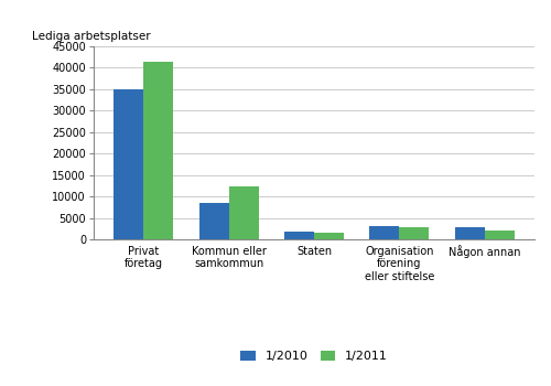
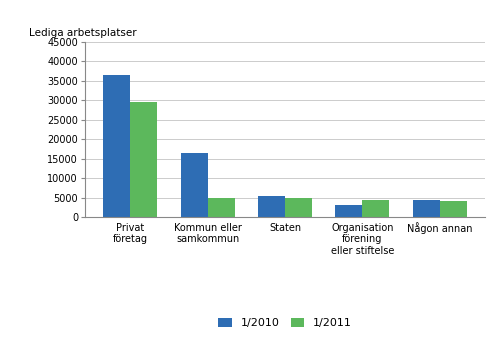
1/2010/Privat företag: 35000 -> 36500
1/2011/Privat företag: 41500 -> 29500
1/2010/Kommun eller samkommun: 8500 -> 16500
1/2011/Kommun eller samkommun: 12300 -> 5000
1/2010/Staten: 1800 -> 5500
1/2011/Staten: 1500 -> 5000
1/2011/Organisation förening eller stiftelse: 2900 -> 4500
1/2010/Någon annan: 2800 -> 4500
1/2011/Någon annan: 2000 -> 4000
